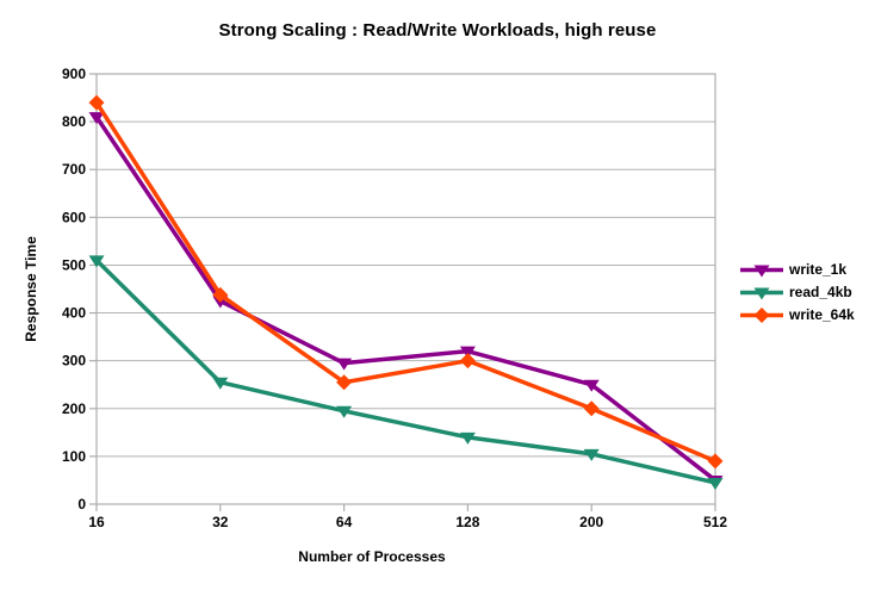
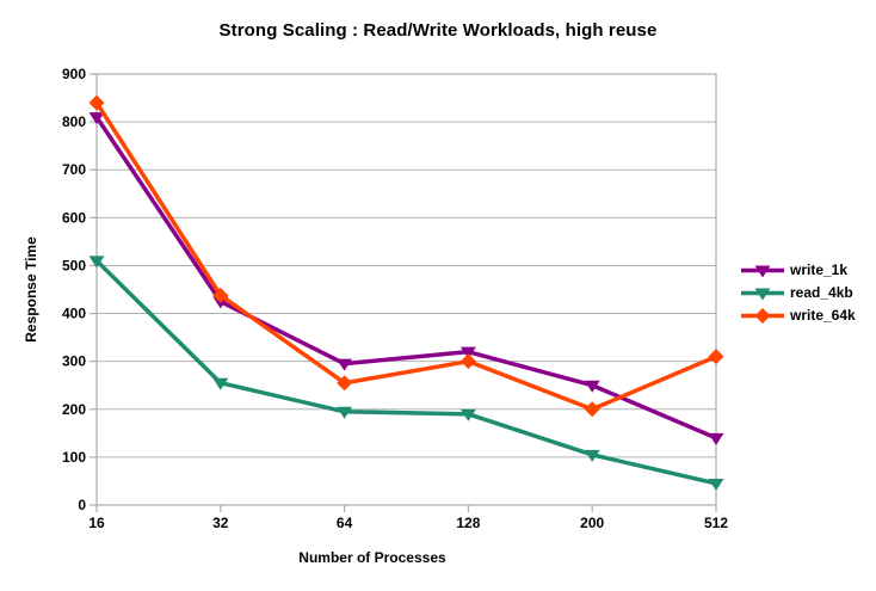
read_4kb/128: 140 -> 190
write_1k/512: 50 -> 140
write_64k/512: 90 -> 310
